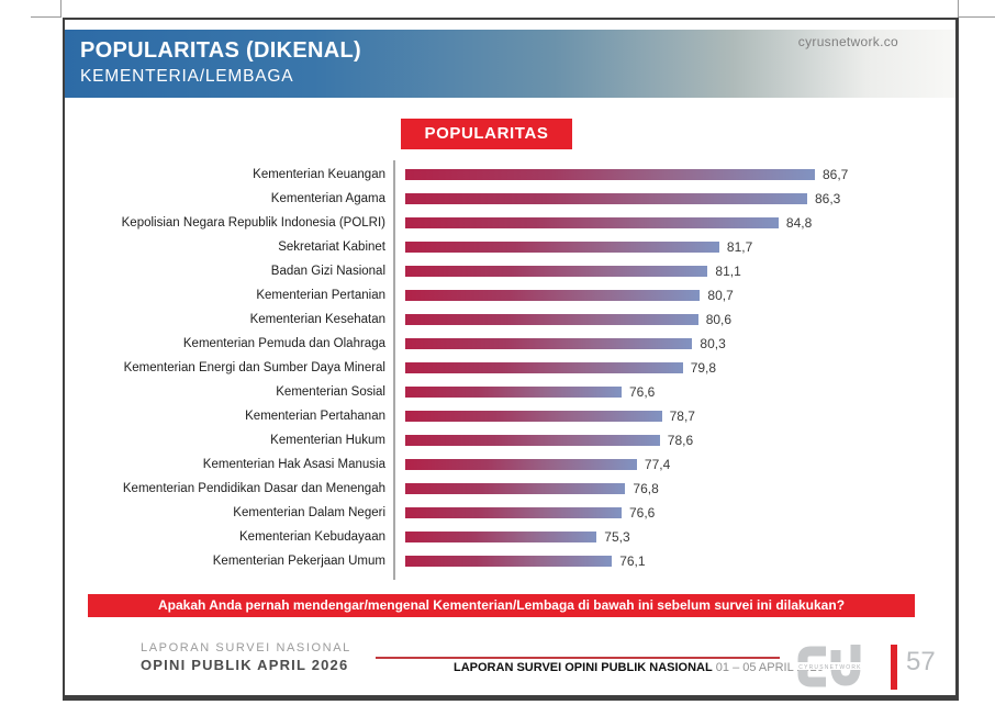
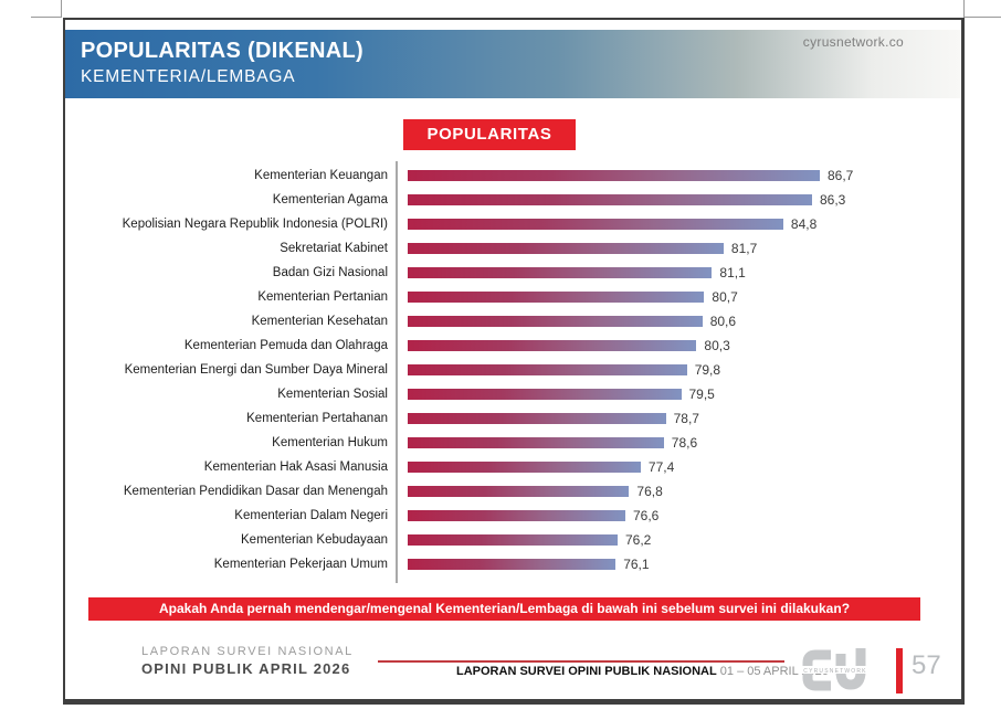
Kementerian Sosial: 76,6 -> 79,5
Kementerian Kebudayaan: 75,3 -> 76,2
